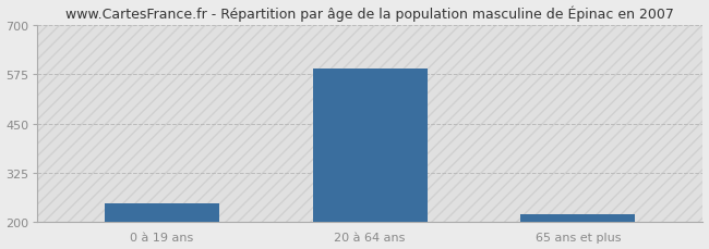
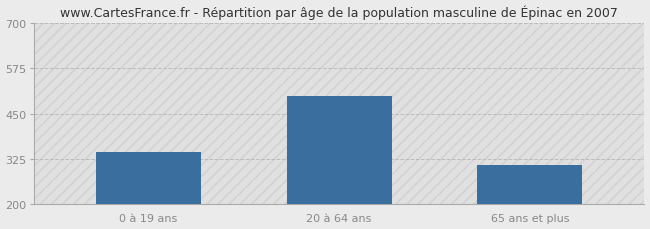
0 à 19 ans: 248 -> 345
20 à 64 ans: 591 -> 500
65 ans et plus: 220 -> 310
